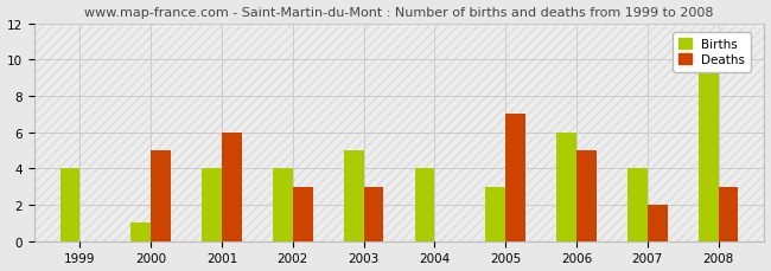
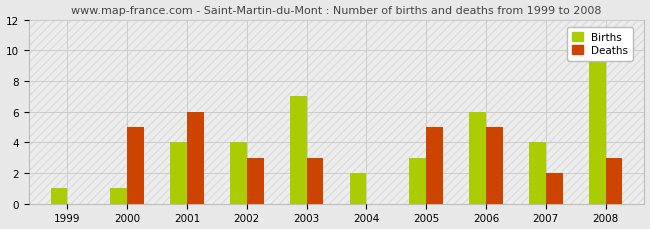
Births/1999: 4 -> 1
Births/2003: 5 -> 7
Births/2004: 4 -> 2
Deaths/2005: 7 -> 5
